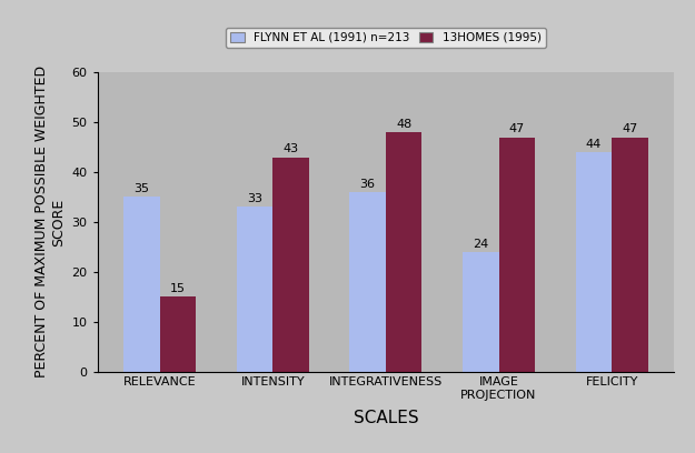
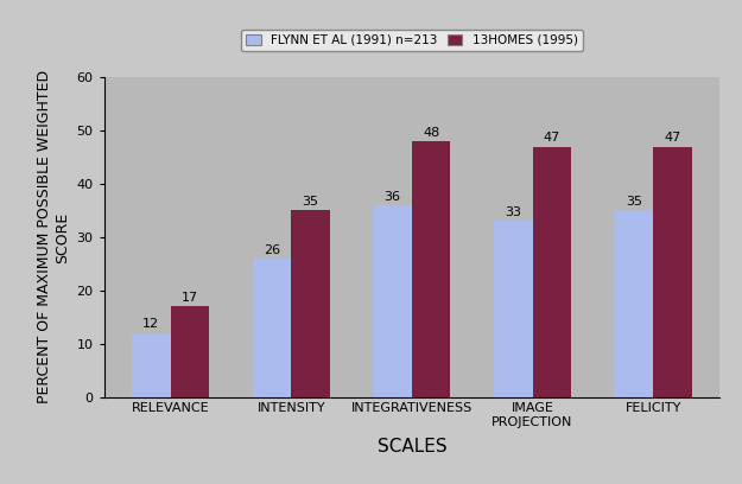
FLYNN ET AL (1991) n=213/RELEVANCE: 35 -> 12
13HOMES (1995)/RELEVANCE: 15 -> 17
FLYNN ET AL (1991) n=213/INTENSITY: 33 -> 26
13HOMES (1995)/INTENSITY: 43 -> 35
FLYNN ET AL (1991) n=213/IMAGE PROJECTION: 24 -> 33
FLYNN ET AL (1991) n=213/FELICITY: 44 -> 35
